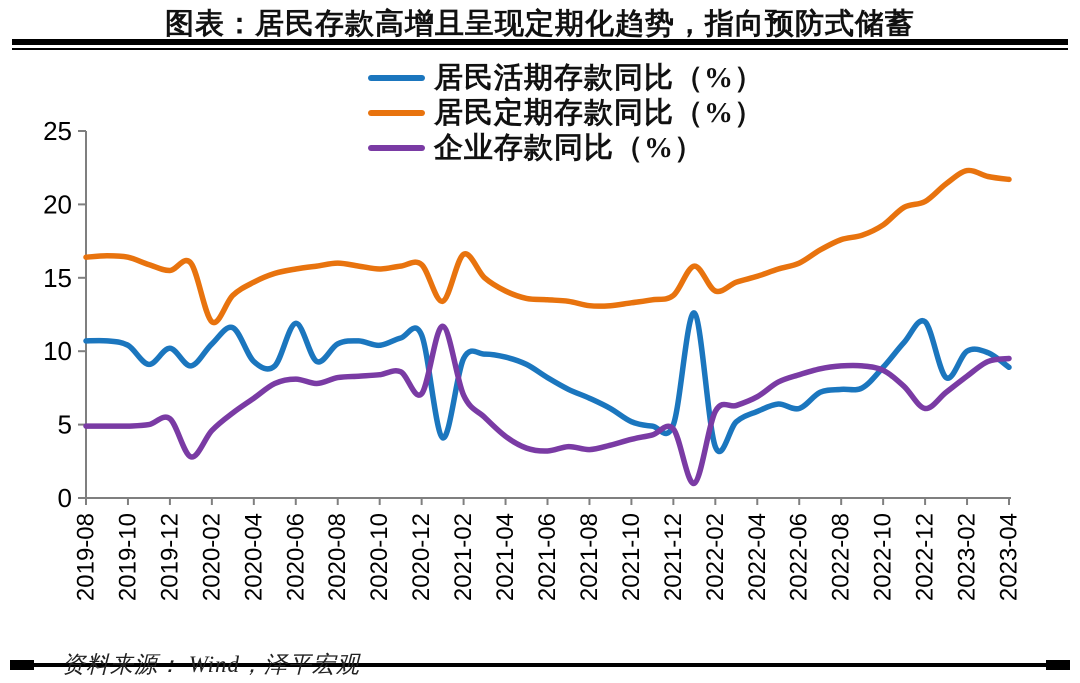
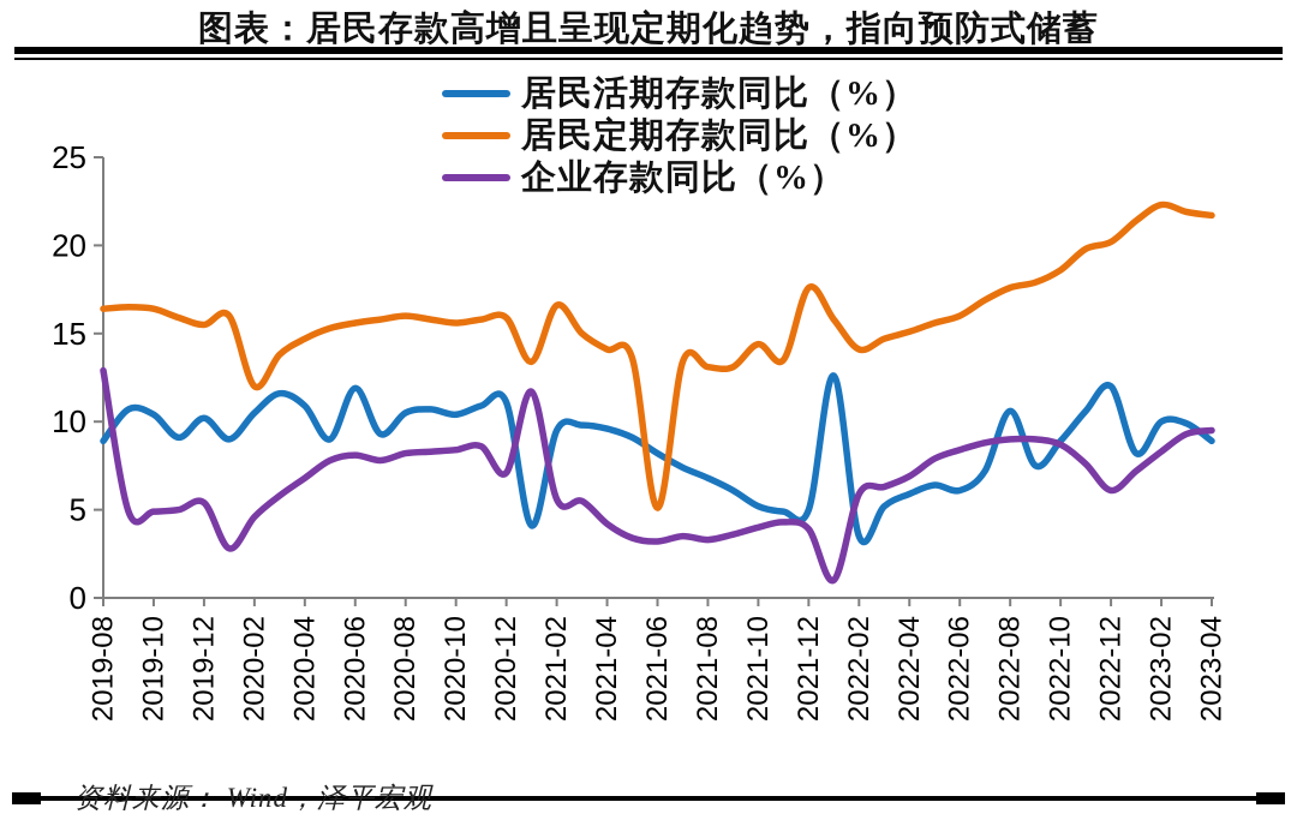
居民活期存款同比（%）/2019-08: 10.7 -> 8.9
企业存款同比（%）/2019-08: 4.9 -> 12.9
居民活期存款同比（%）/2020-04: 9.3 -> 10.9
企业存款同比（%）/2021-02: 7.0 -> 5.6
居民定期存款同比（%）/2021-06: 13.5 -> 5.1
居民定期存款同比（%）/2021-10: 13.3 -> 14.4
居民定期存款同比（%）/2021-12: 13.8 -> 17.6
企业存款同比（%）/2021-12: 4.7 -> 3.9
居民活期存款同比（%）/2022-08: 7.4 -> 10.6
